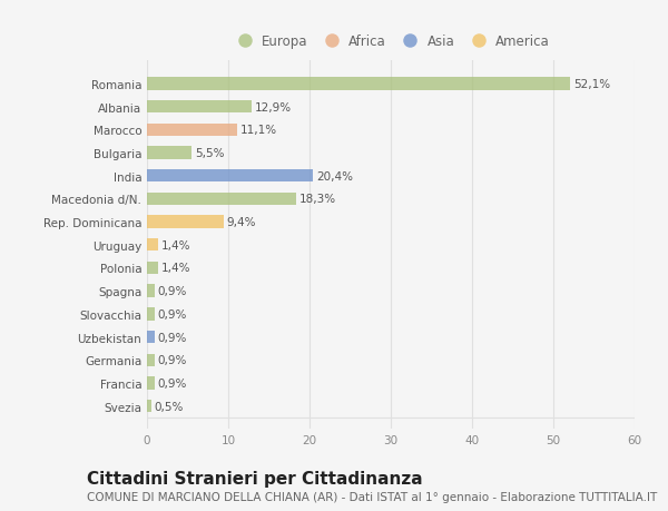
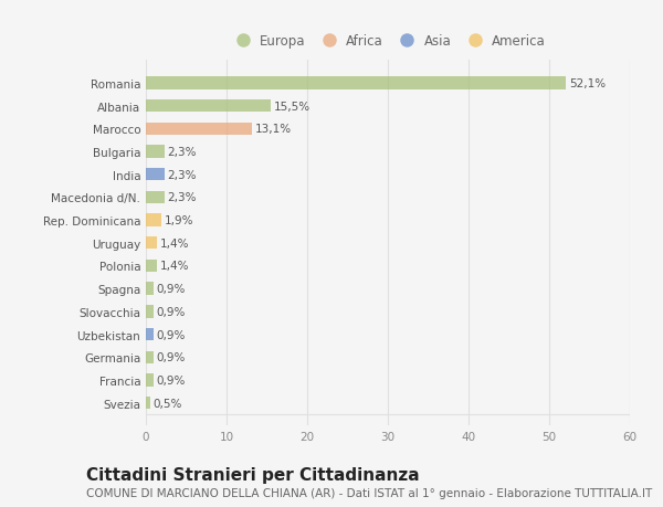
Albania: 12,9% -> 15,5%
Marocco: 11,1% -> 13,1%
Bulgaria: 5,5% -> 2,3%
India: 20,4% -> 2,3%
Macedonia d/N.: 18,3% -> 2,3%
Rep. Dominicana: 9,4% -> 1,9%
